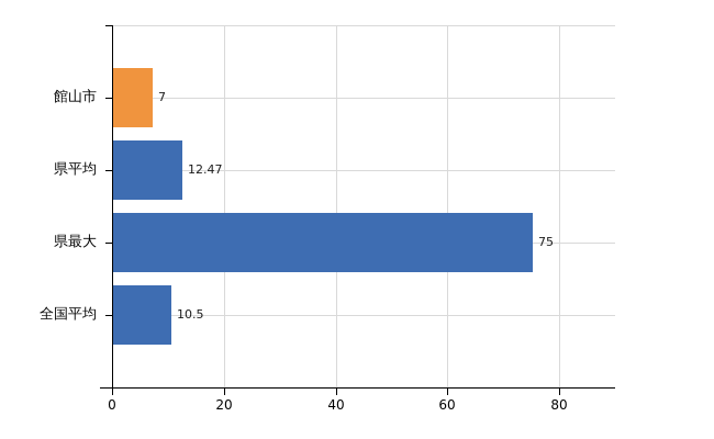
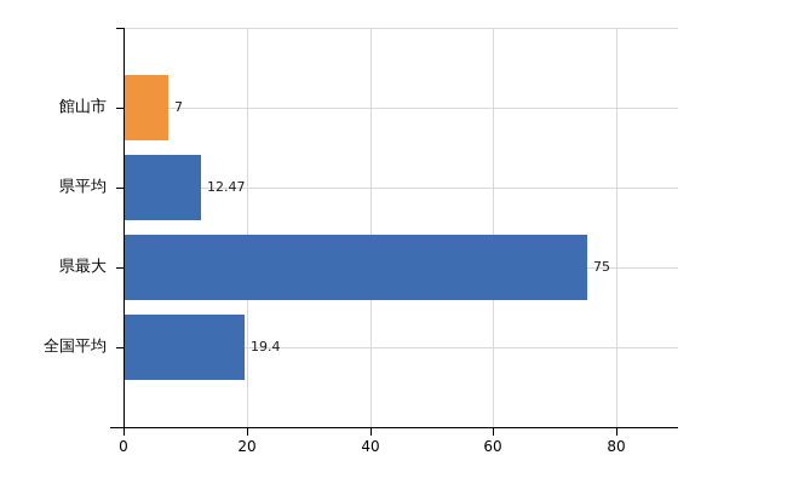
全国平均: 10.5 -> 19.4
